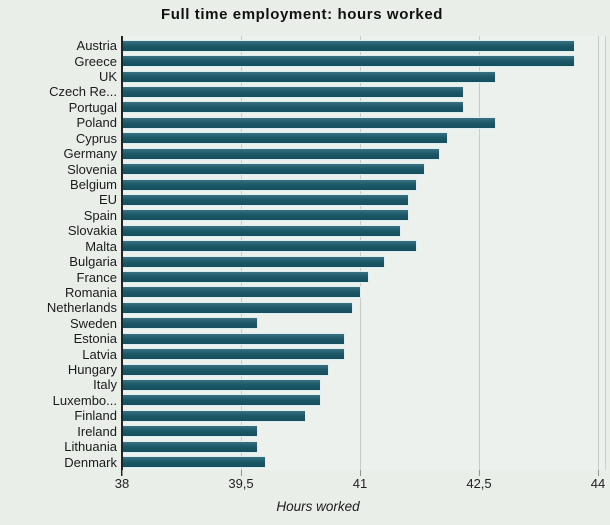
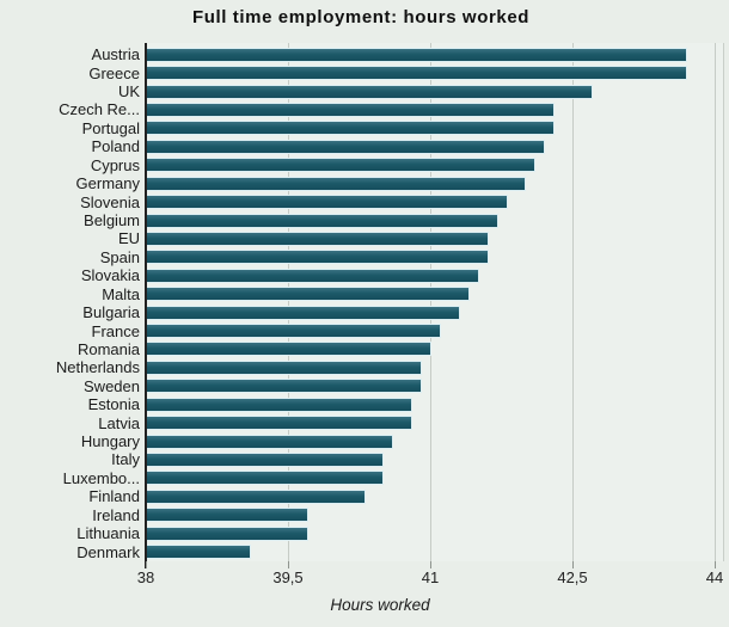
Poland: 42.7 -> 42.2
Malta: 41.7 -> 41.4
Sweden: 39.7 -> 40.9
Denmark: 39.8 -> 39.1
